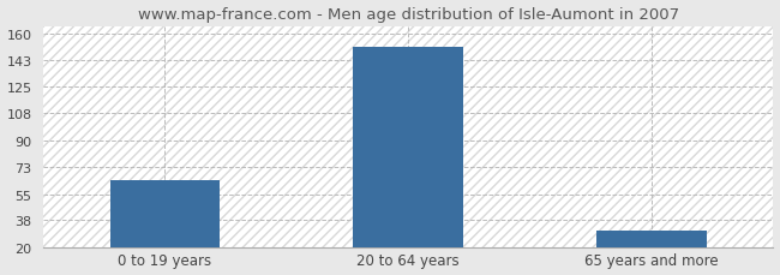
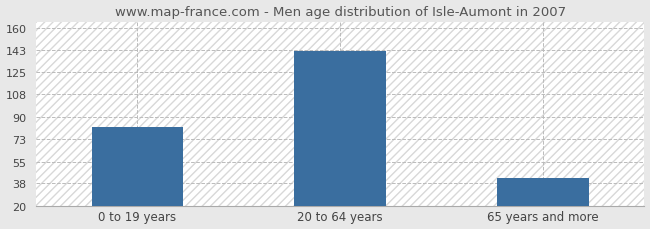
0 to 19 years: 64 -> 82
20 to 64 years: 151 -> 142
65 years and more: 31 -> 42
